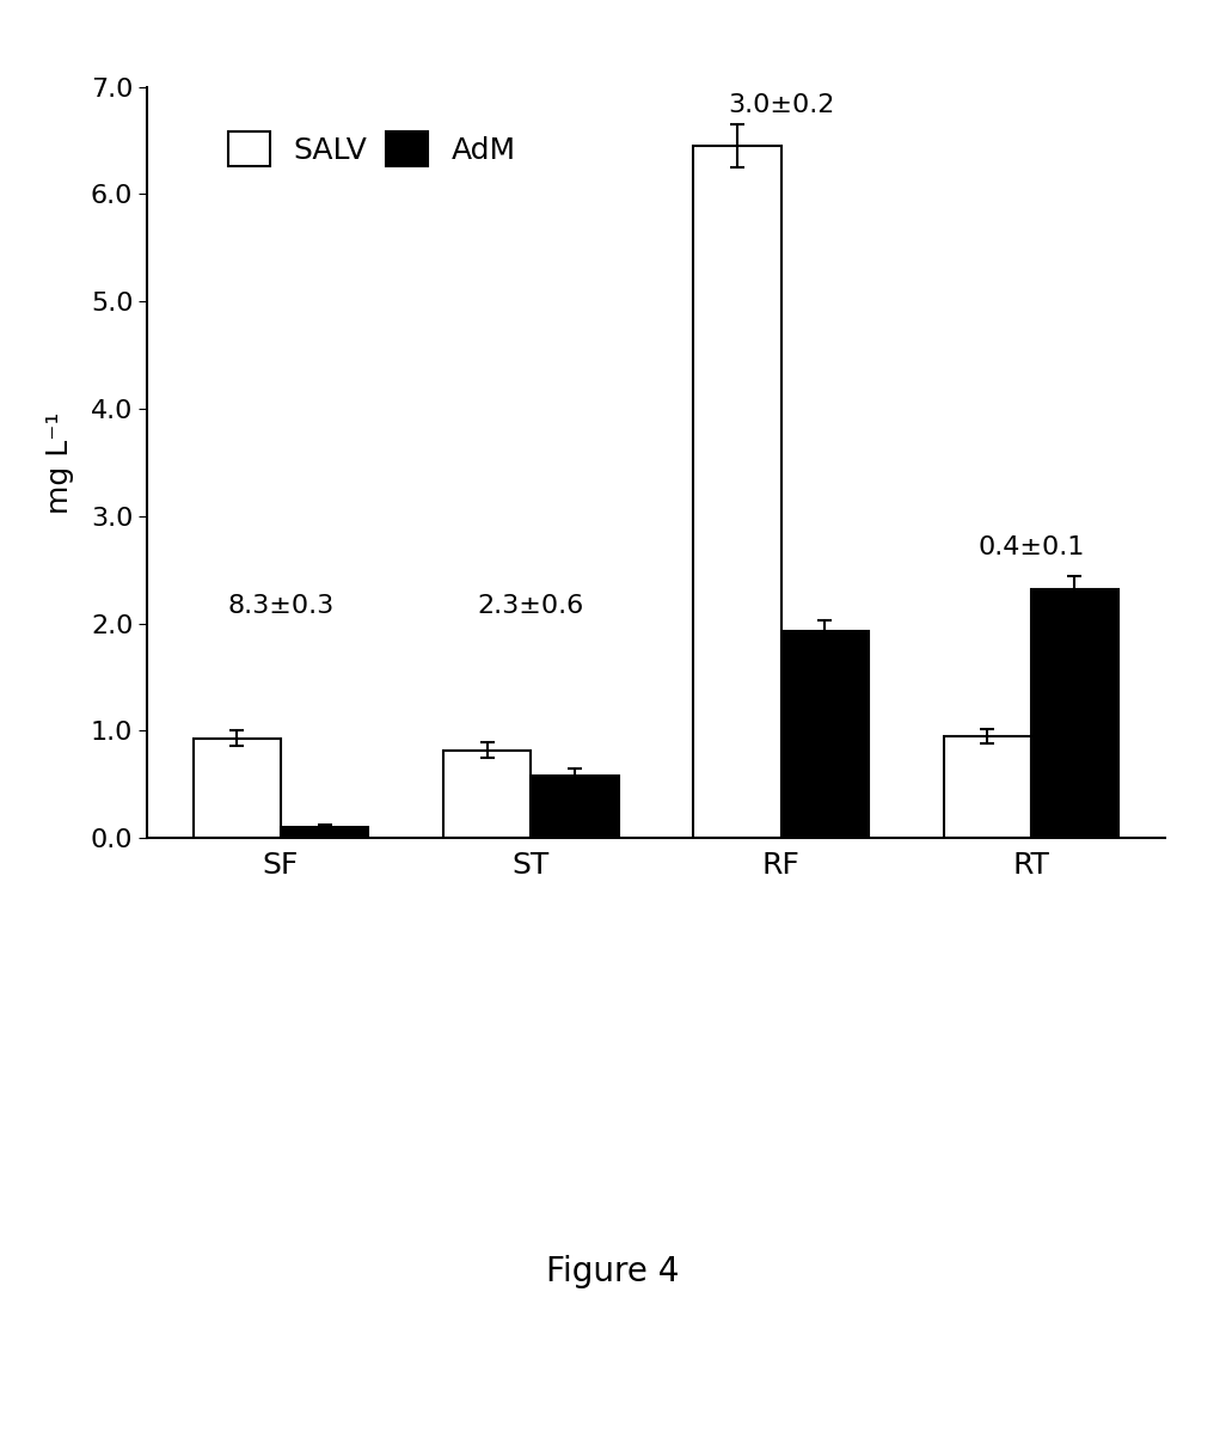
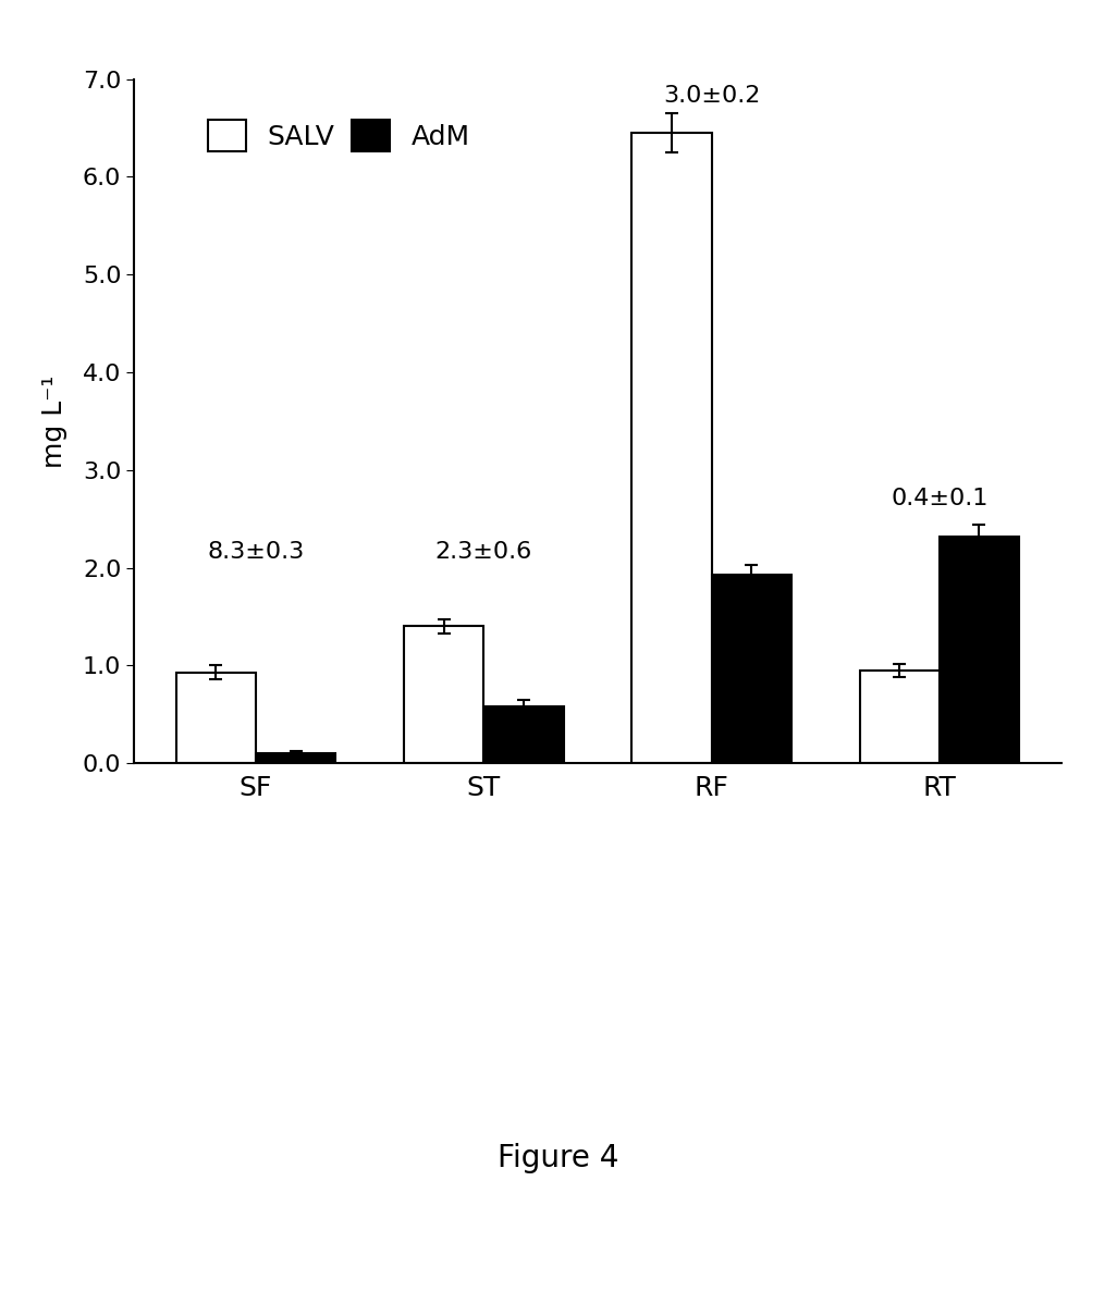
SALV/ST: 0.82 -> 1.40
